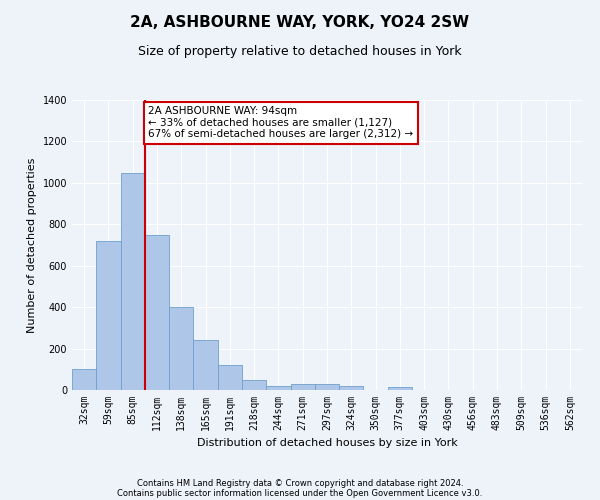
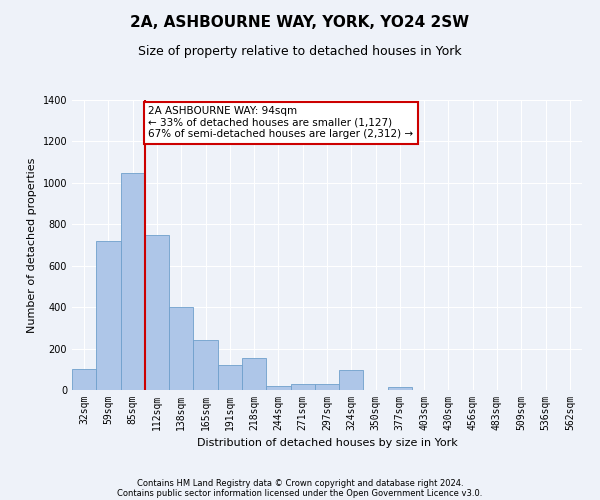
218sqm: 50 -> 155
324sqm: 20 -> 95
